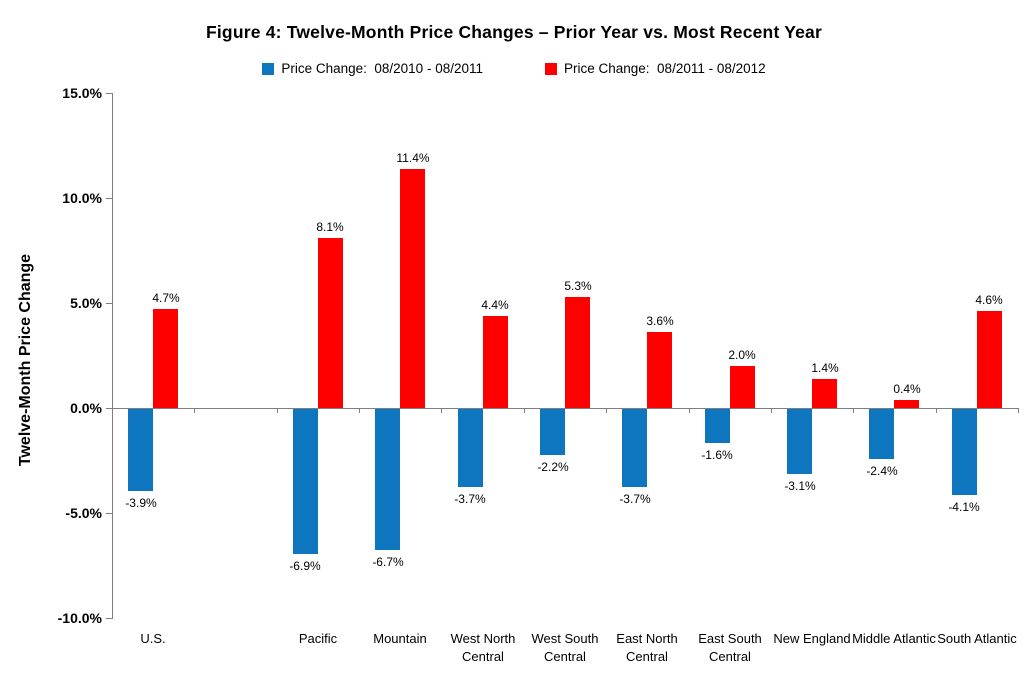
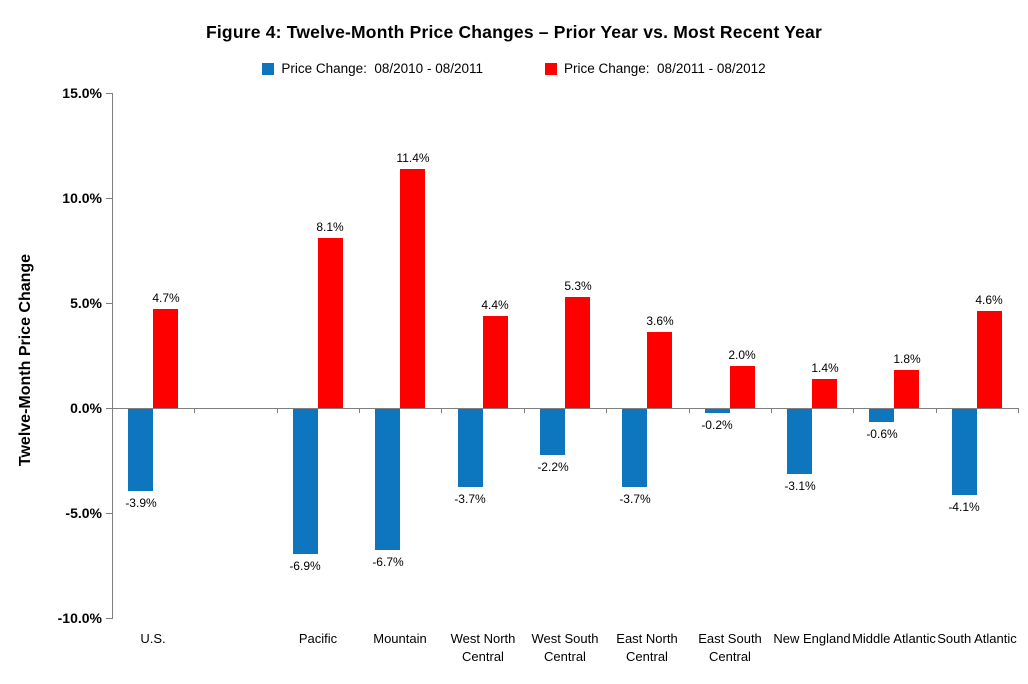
Price Change: 08/2010 - 08/2011/East South Central: -1.6% -> -0.2%
Price Change: 08/2010 - 08/2011/Middle Atlantic: -2.4% -> -0.6%
Price Change: 08/2011 - 08/2012/Middle Atlantic: 0.4% -> 1.8%
